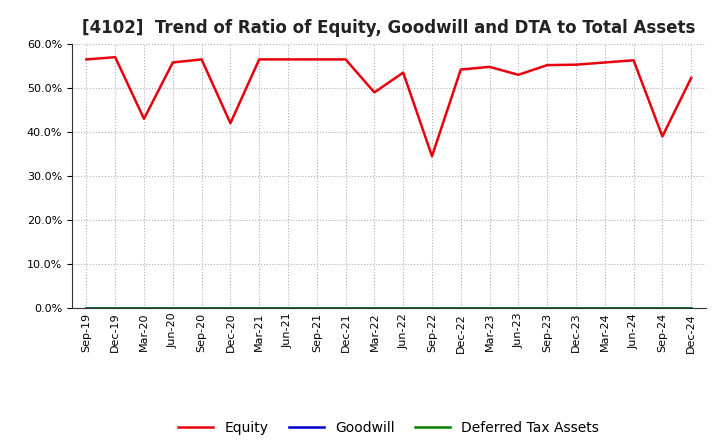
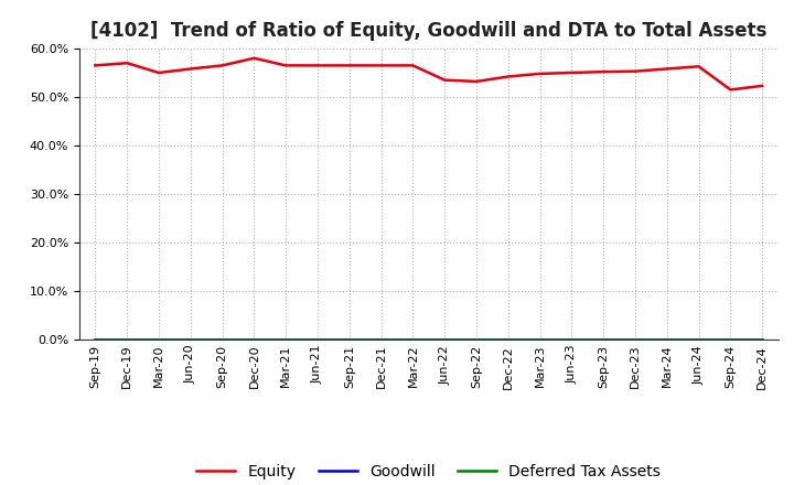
Equity/Mar-20: 43.0% -> 55.0%
Equity/Dec-20: 42.0% -> 58.0%
Equity/Mar-22: 49.0% -> 56.5%
Equity/Sep-22: 34.5% -> 53.2%
Equity/Jun-23: 53.0% -> 55.0%
Equity/Sep-24: 39.0% -> 51.5%
